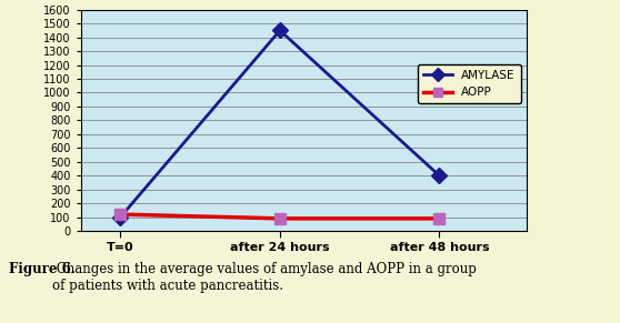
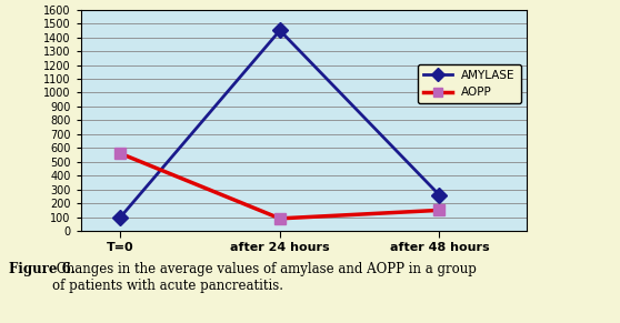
AOPP/T=0: 120 -> 560
AMYLASE/after 48 hours: 400 -> 260
AOPP/after 48 hours: 90 -> 150
